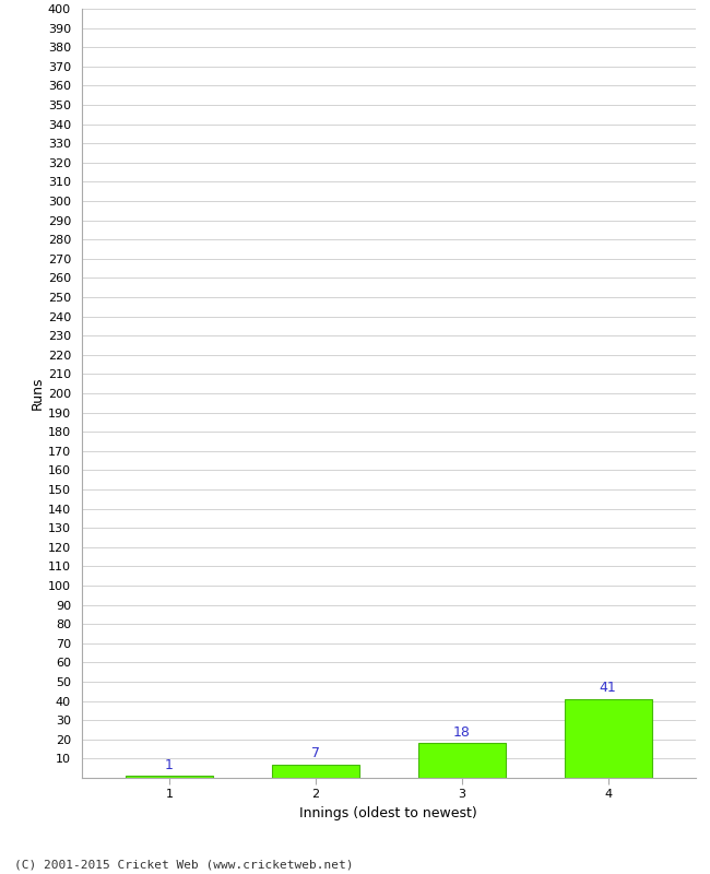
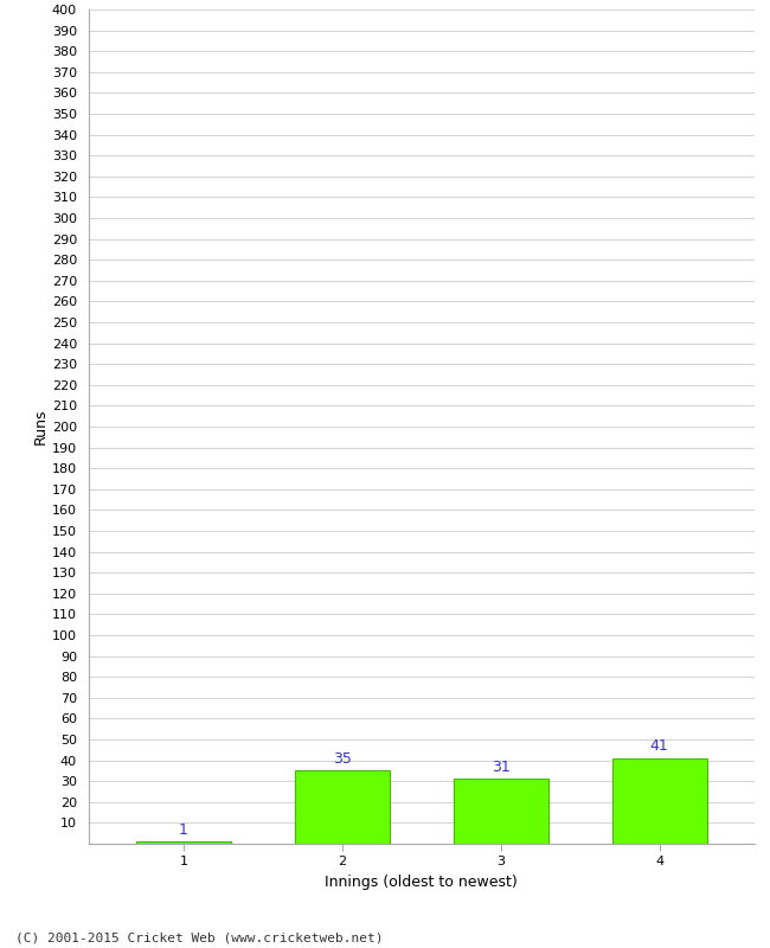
2: 7 -> 35
3: 18 -> 31
